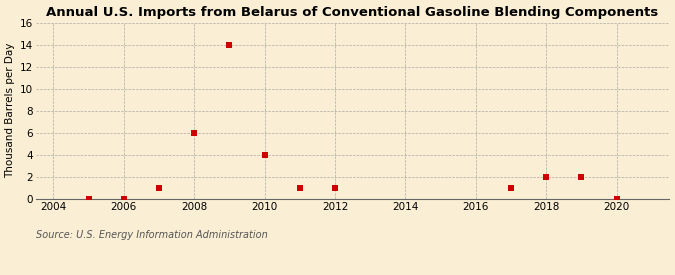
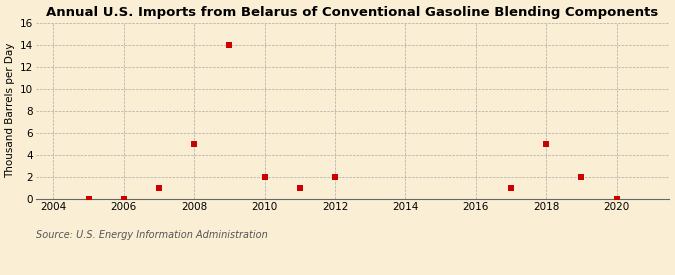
2008: 6 -> 5
2010: 4 -> 2
2012: 1 -> 2
2018: 2 -> 5
